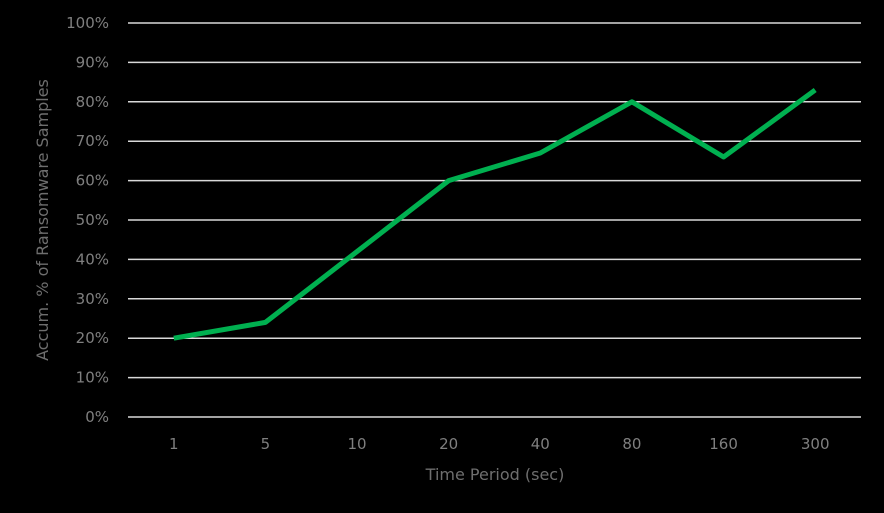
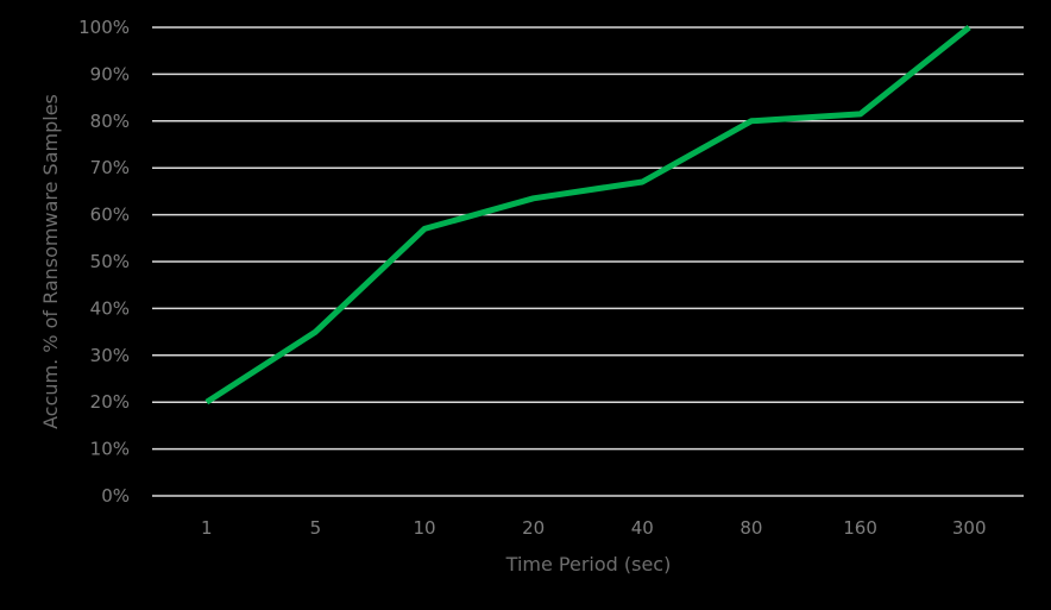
5: 24% -> 35%
10: 42% -> 57%
20: 60% -> 64%
160: 66% -> 82%
300: 83% -> 100%
